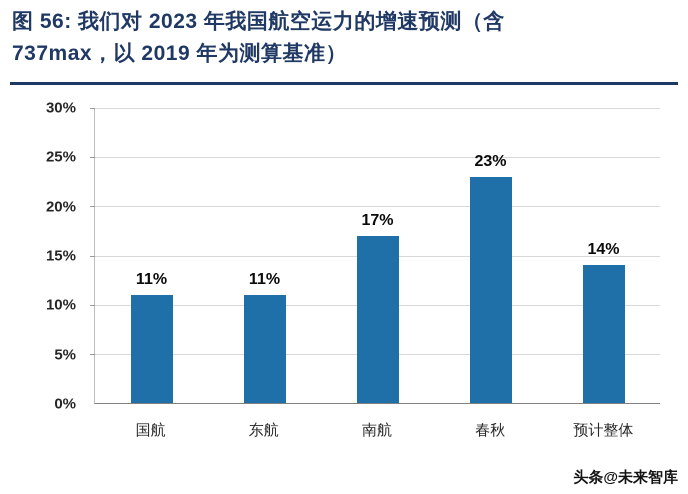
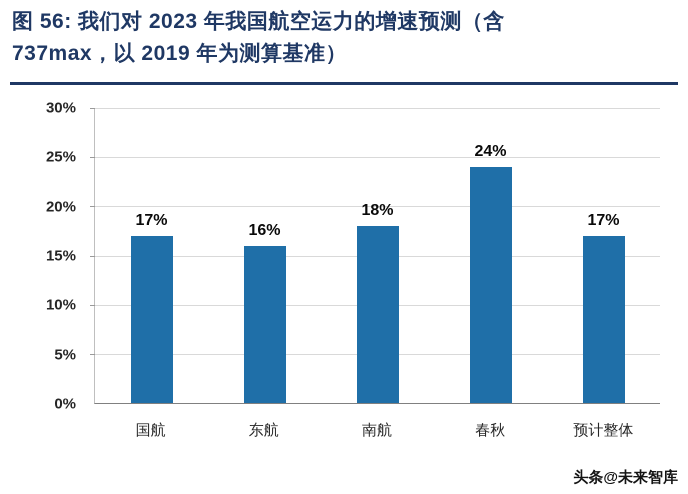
国航: 11% -> 17%
东航: 11% -> 16%
南航: 17% -> 18%
春秋: 23% -> 24%
预计整体: 14% -> 17%
